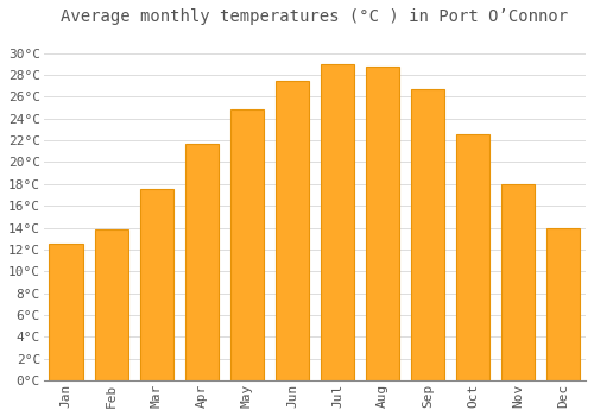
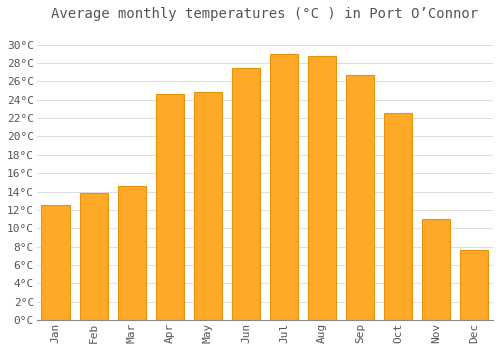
Mar: 17.5°C -> 14.6°C
Apr: 21.7°C -> 24.6°C
Nov: 18.0°C -> 11.0°C
Dec: 14.0°C -> 7.6°C
